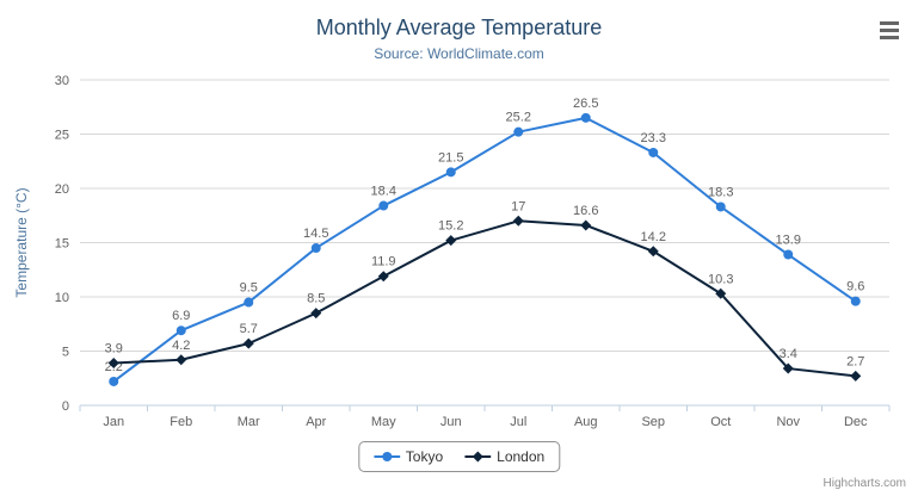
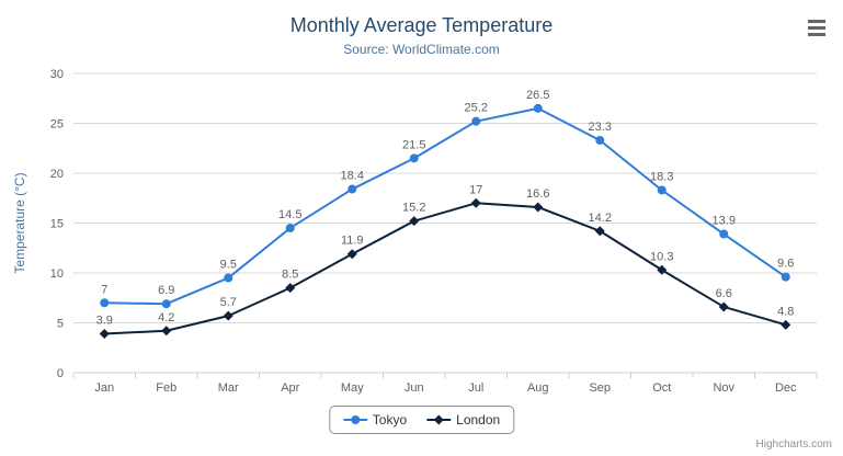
Tokyo/Jan: 2.2 -> 7
London/Nov: 3.4 -> 6.6
London/Dec: 2.7 -> 4.8
